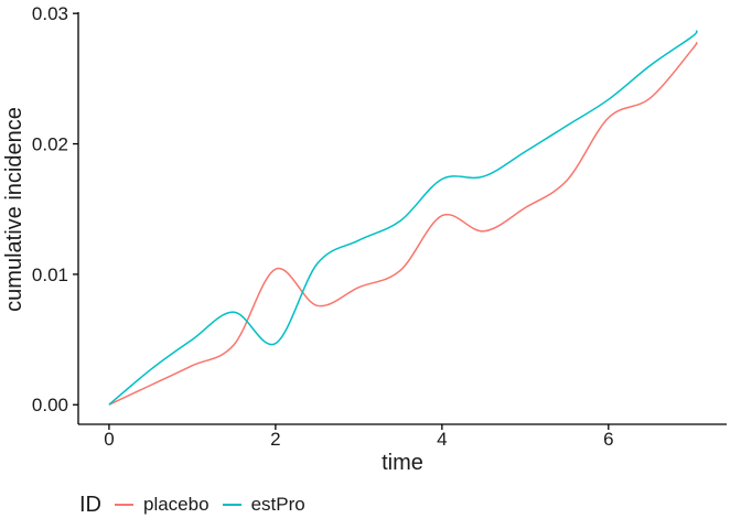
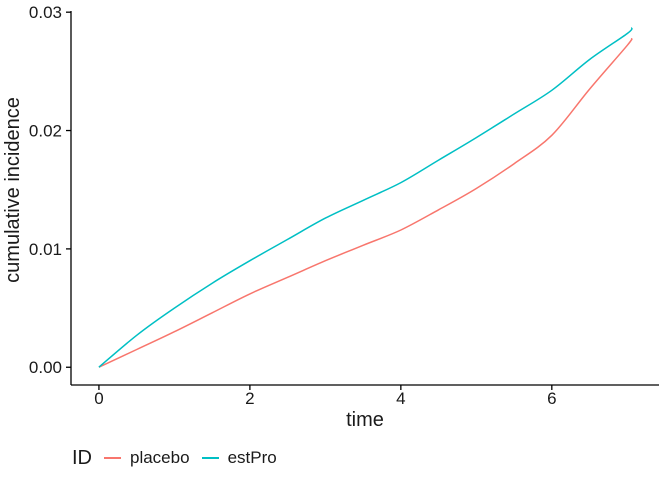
placebo/2: 0.0104 -> 0.0062
estPro/2: 0.0047 -> 0.0090
placebo/4: 0.0145 -> 0.0116
estPro/4: 0.0173 -> 0.0156
placebo/6: 0.0220 -> 0.0196
